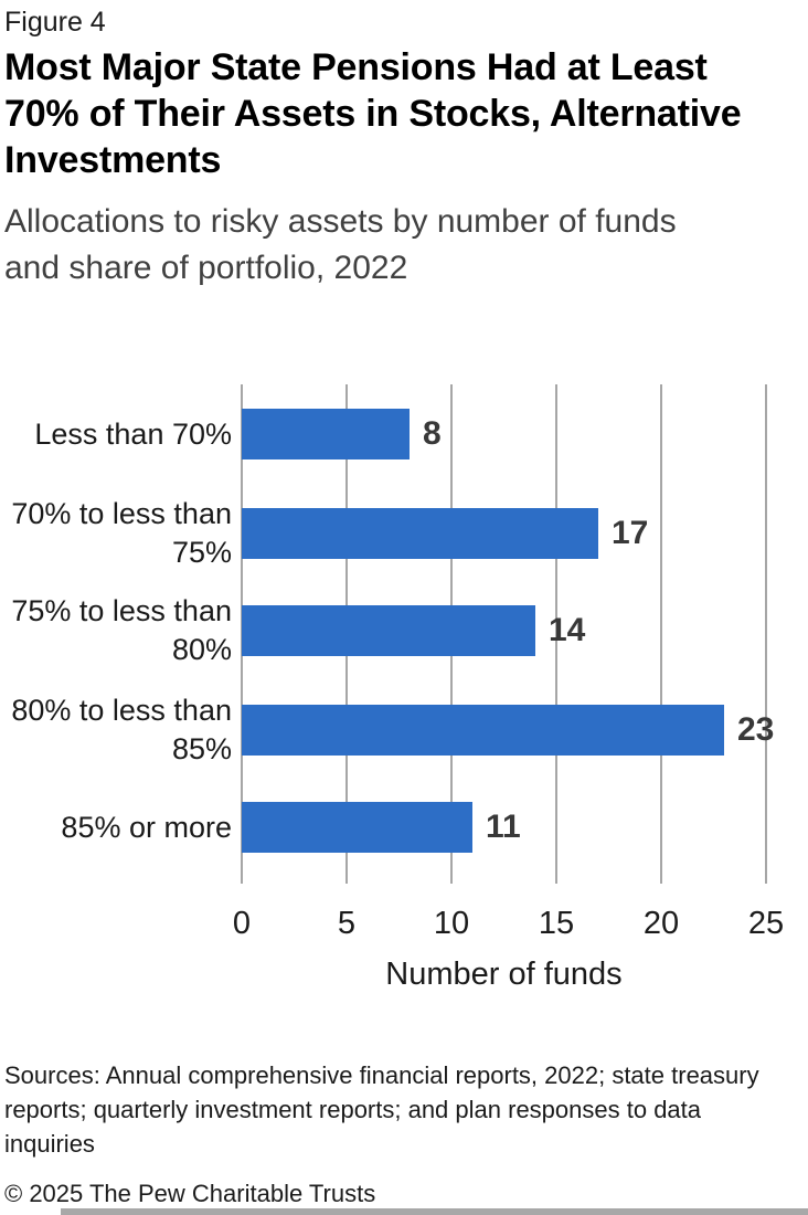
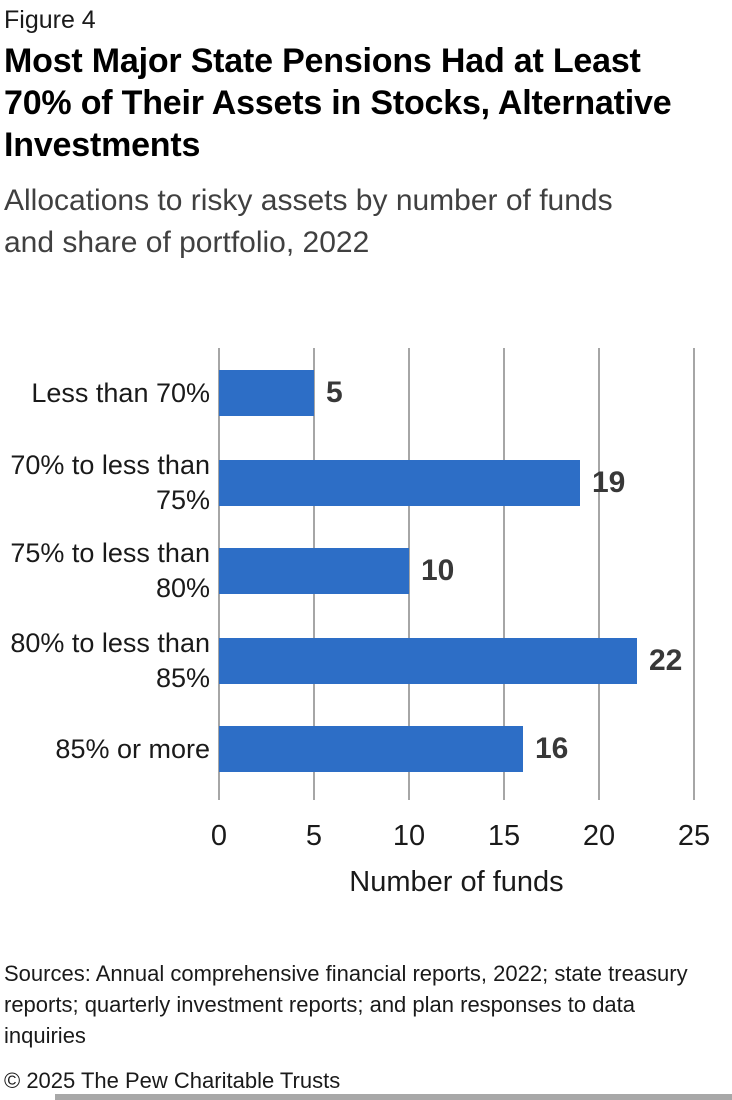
Less than 70%: 8 -> 5
70% to less than 75%: 17 -> 19
75% to less than 80%: 14 -> 10
80% to less than 85%: 23 -> 22
85% or more: 11 -> 16
